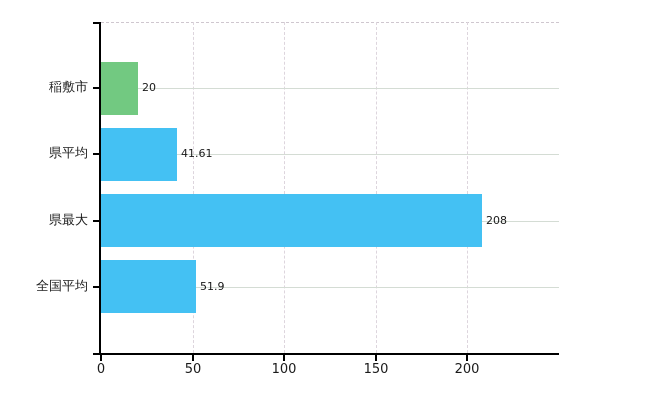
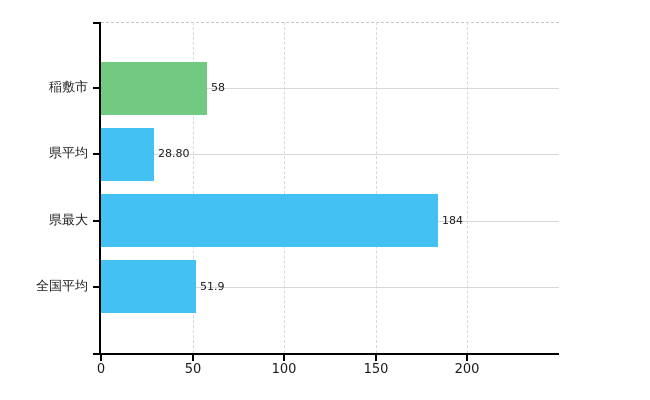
稲敷市: 20 -> 58
県平均: 41.61 -> 28.80
県最大: 208 -> 184
